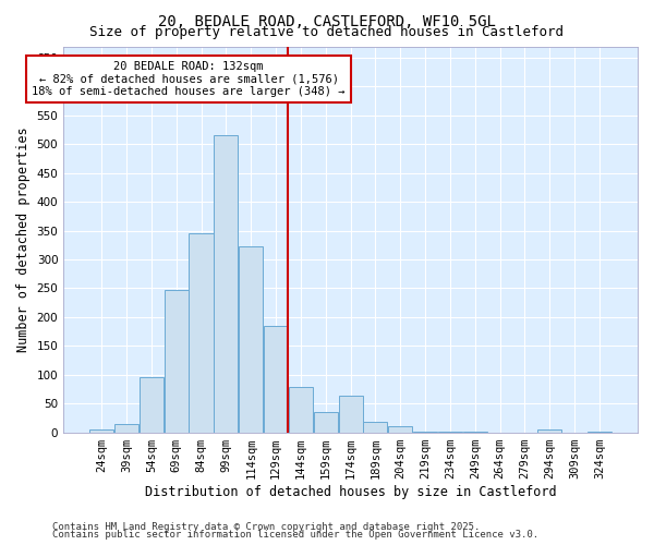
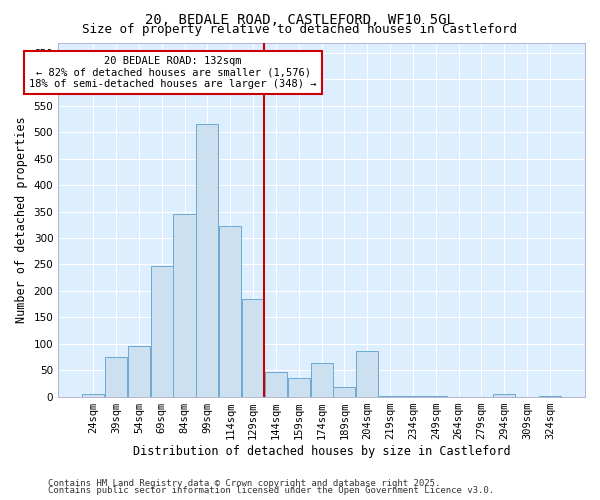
39sqm: 15 -> 74
144sqm: 78 -> 46
204sqm: 10 -> 86
